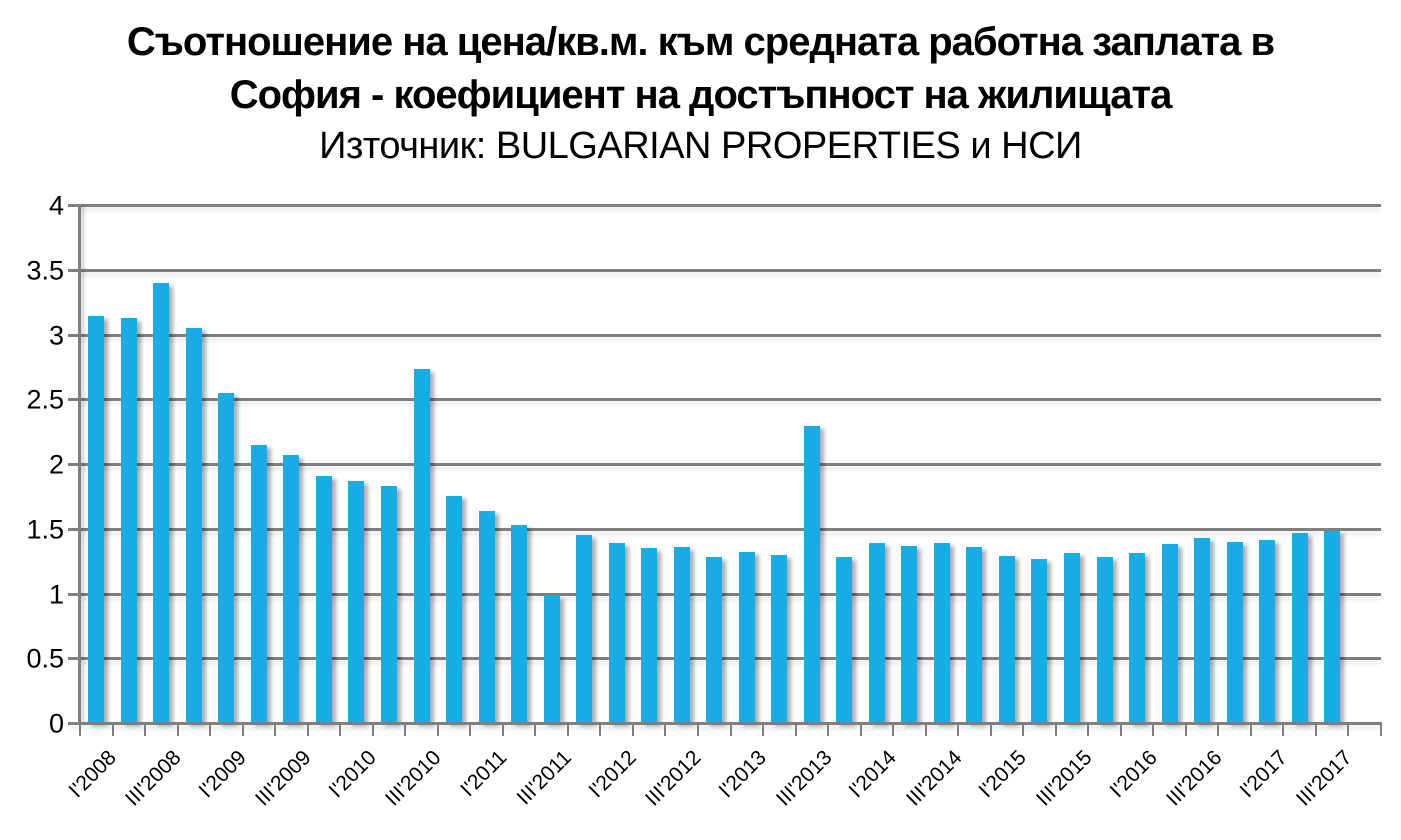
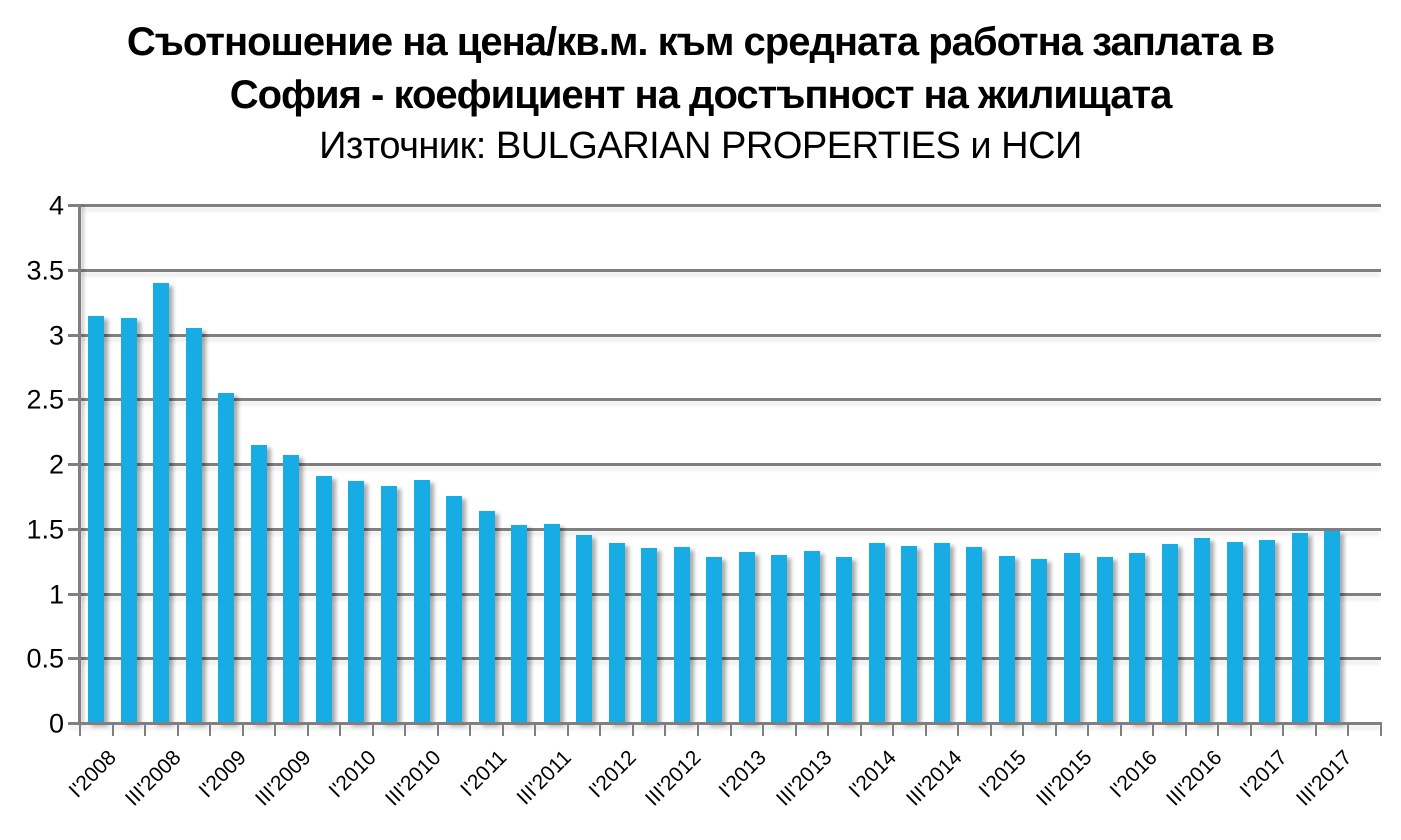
III'2010: 2.73 -> 1.88
III'2011: 0.98 -> 1.54
III'2013: 2.29 -> 1.33
